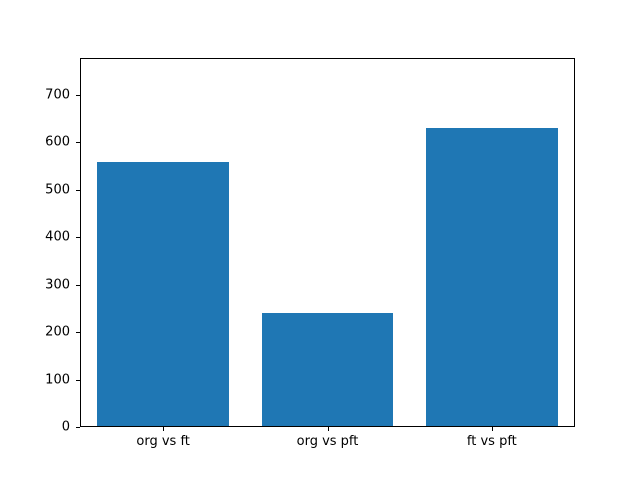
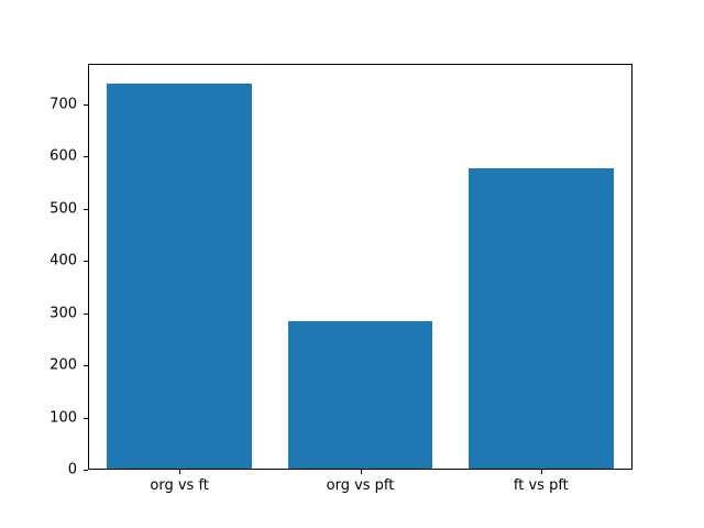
org vs ft: 560 -> 740
org vs pft: 240 -> 280
ft vs pft: 630 -> 580
